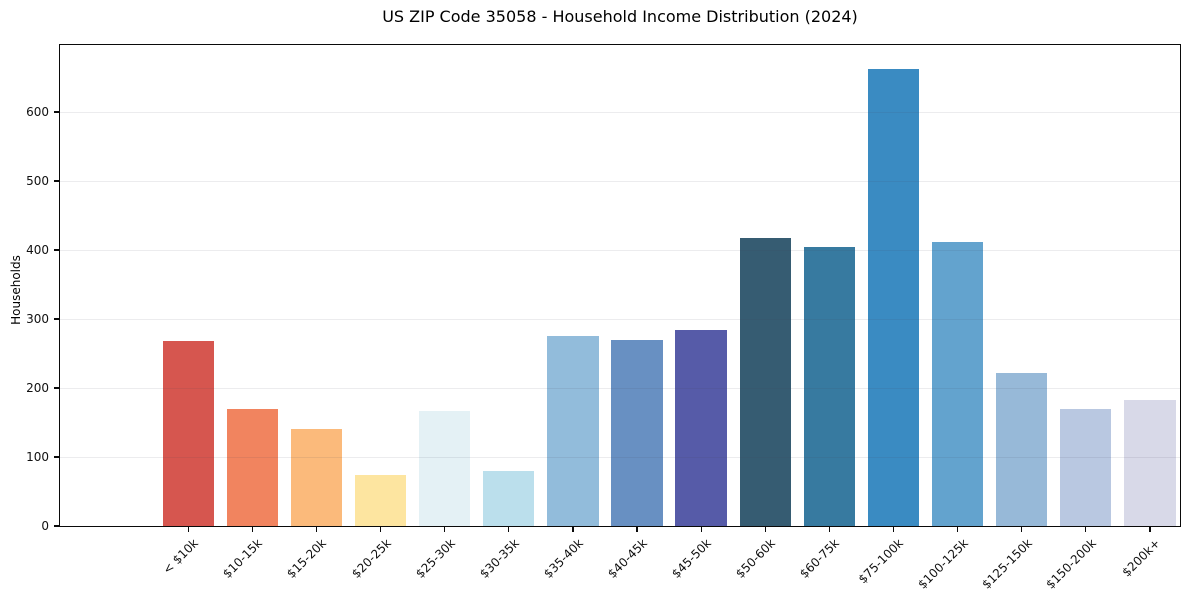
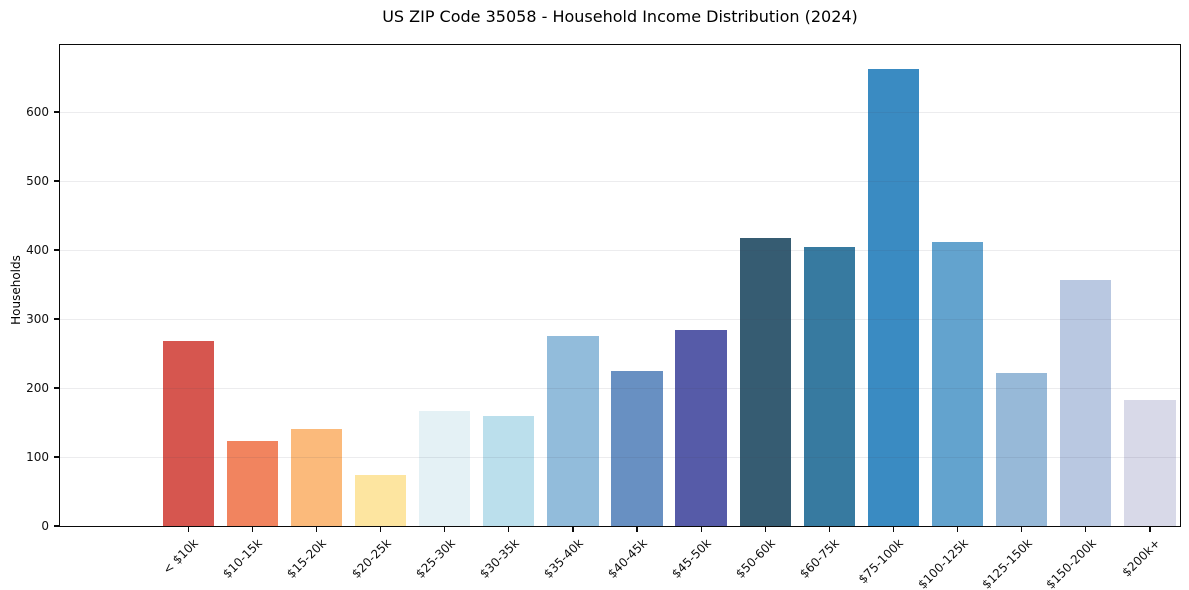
$10-15k: 170 -> 120
$30-35k: 80 -> 160
$40-45k: 270 -> 220
$150-200k: 170 -> 360
